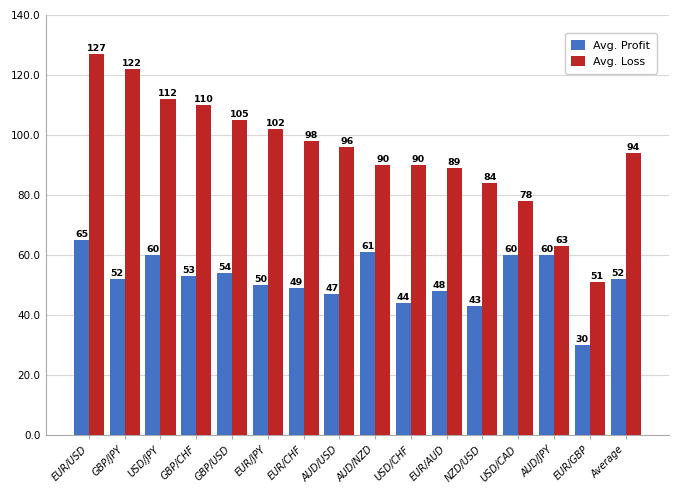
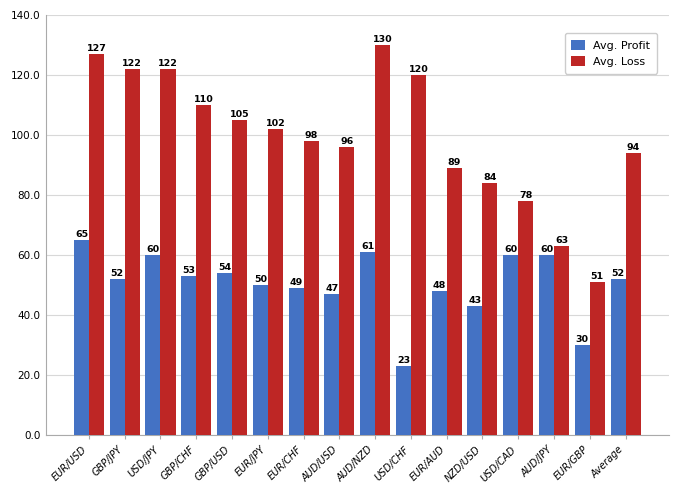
Avg. Loss/USD/JPY: 112 -> 122
Avg. Loss/AUD/NZD: 90 -> 130
Avg. Profit/USD/CHF: 44 -> 23
Avg. Loss/USD/CHF: 90 -> 120
